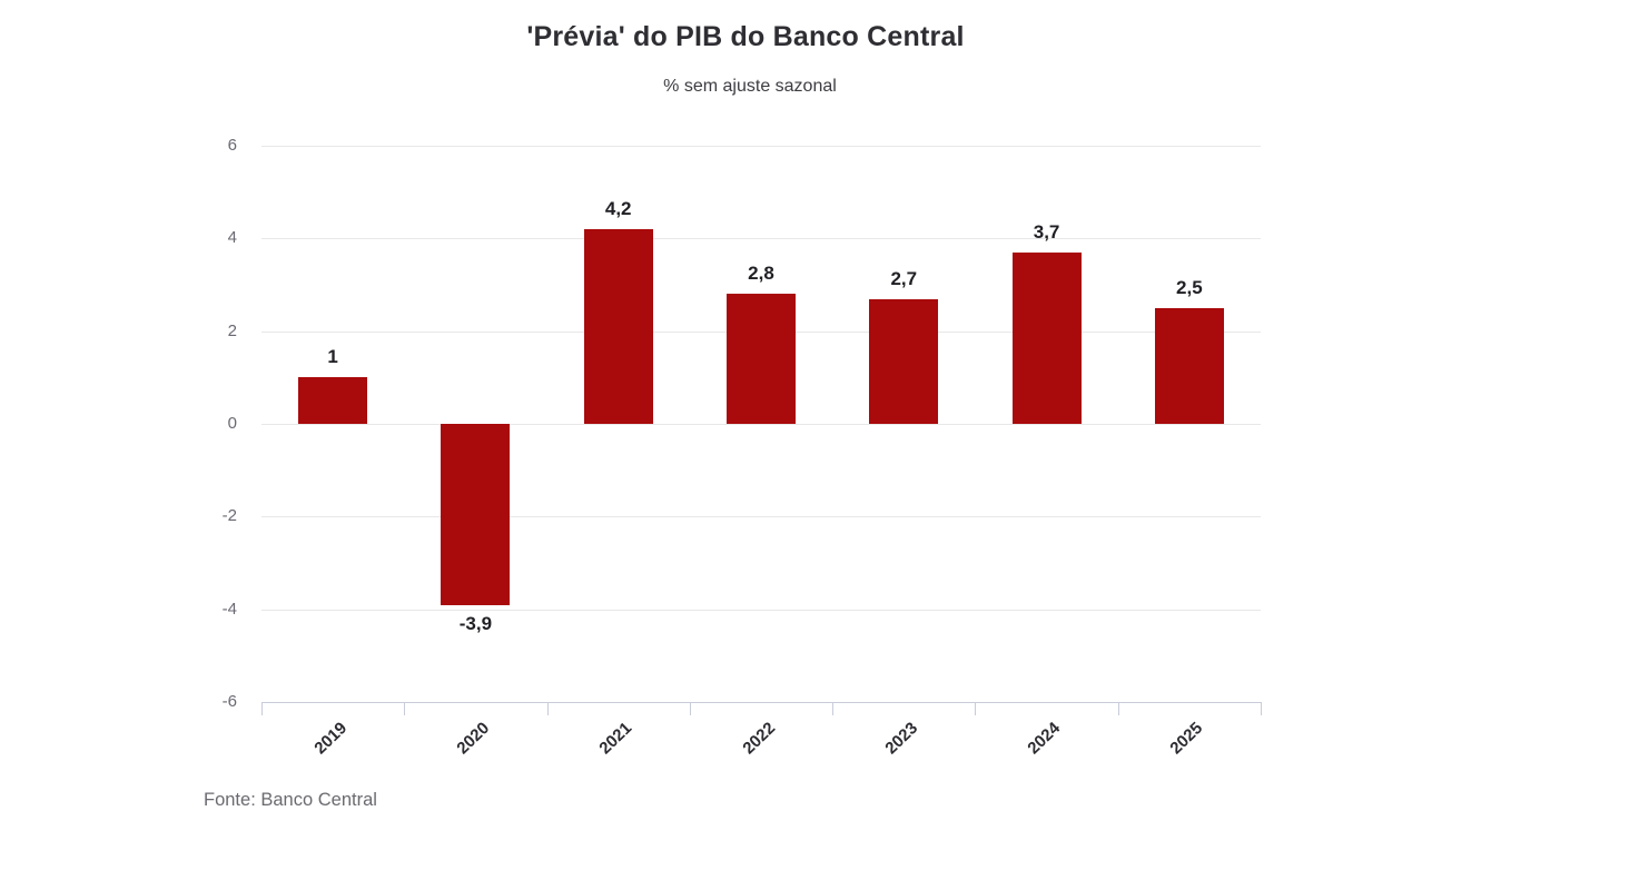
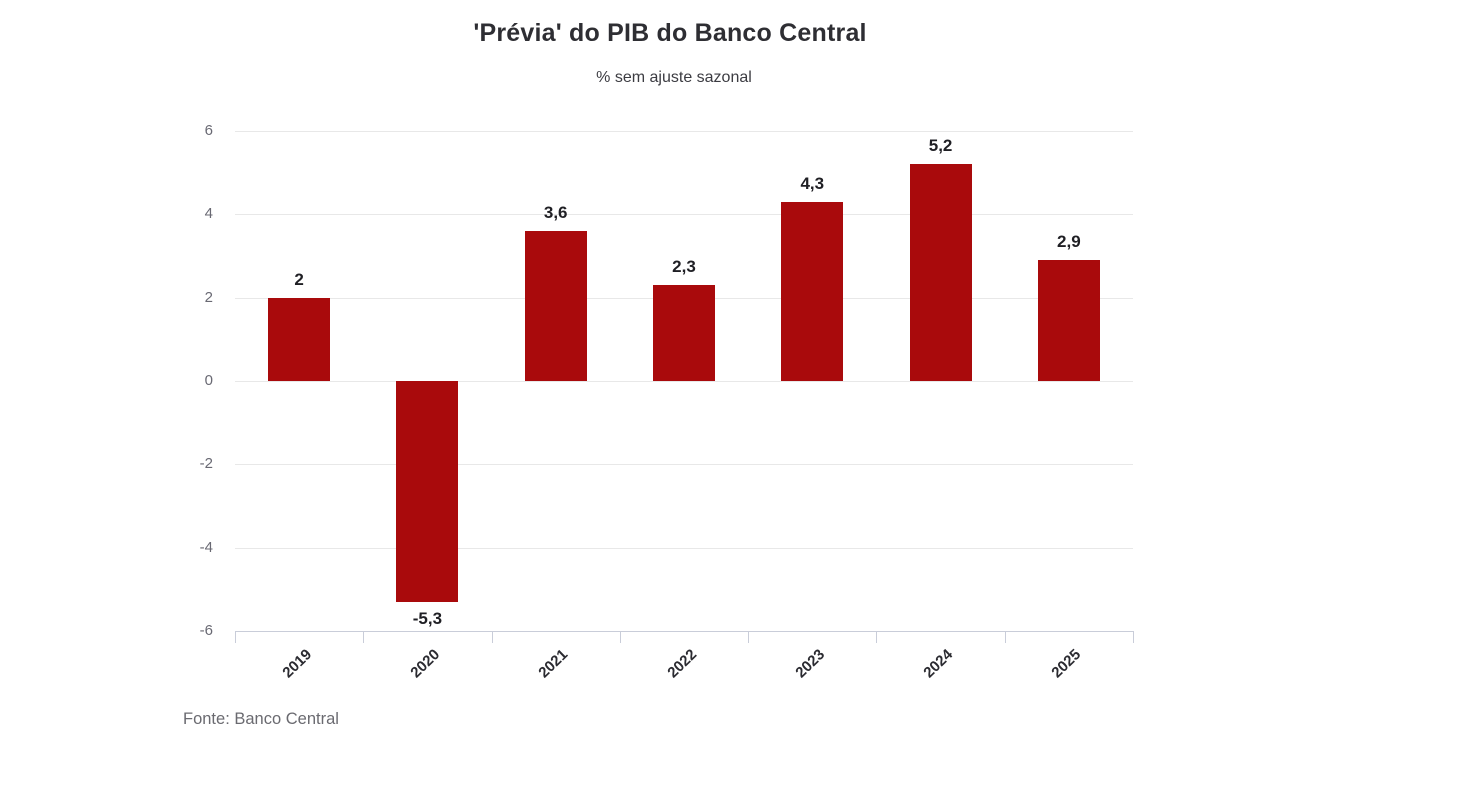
2019: 1 -> 2
2020: -3,9 -> -5,3
2021: 4,2 -> 3,6
2022: 2,8 -> 2,3
2023: 2,7 -> 4,3
2024: 3,7 -> 5,2
2025: 2,5 -> 2,9
